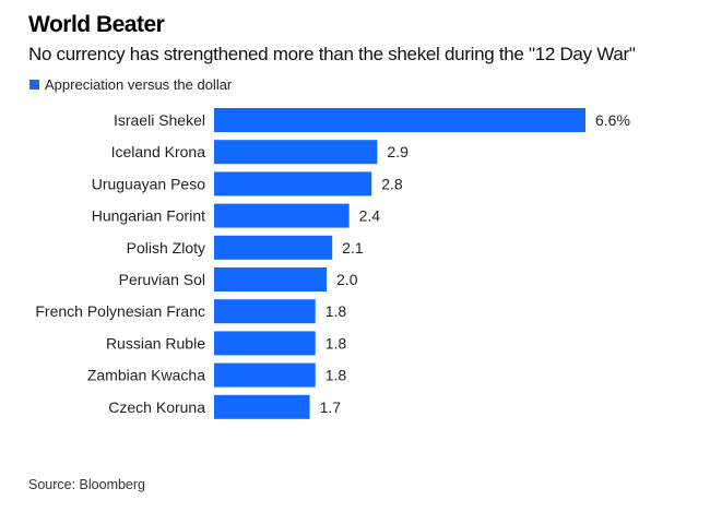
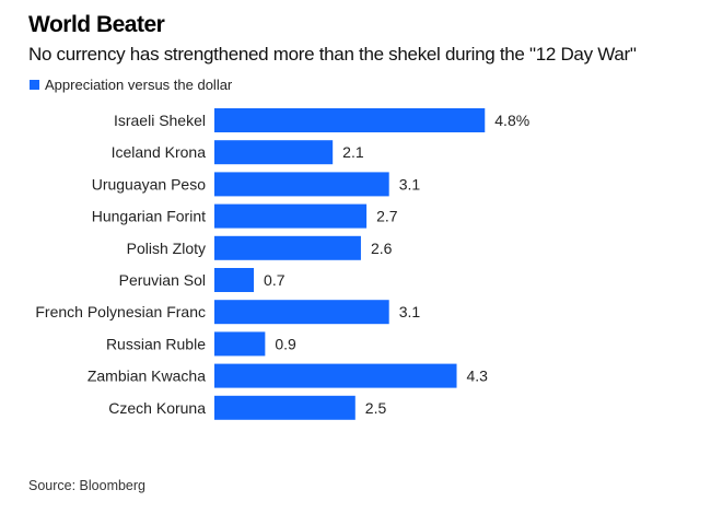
Israeli Shekel: 6.6% -> 4.8%
Iceland Krona: 2.9 -> 2.1
Uruguayan Peso: 2.8 -> 3.1
Hungarian Forint: 2.4 -> 2.7
Polish Zloty: 2.1 -> 2.6
Peruvian Sol: 2.0 -> 0.7
French Polynesian Franc: 1.8 -> 3.1
Russian Ruble: 1.8 -> 0.9
Zambian Kwacha: 1.8 -> 4.3
Czech Koruna: 1.7 -> 2.5
